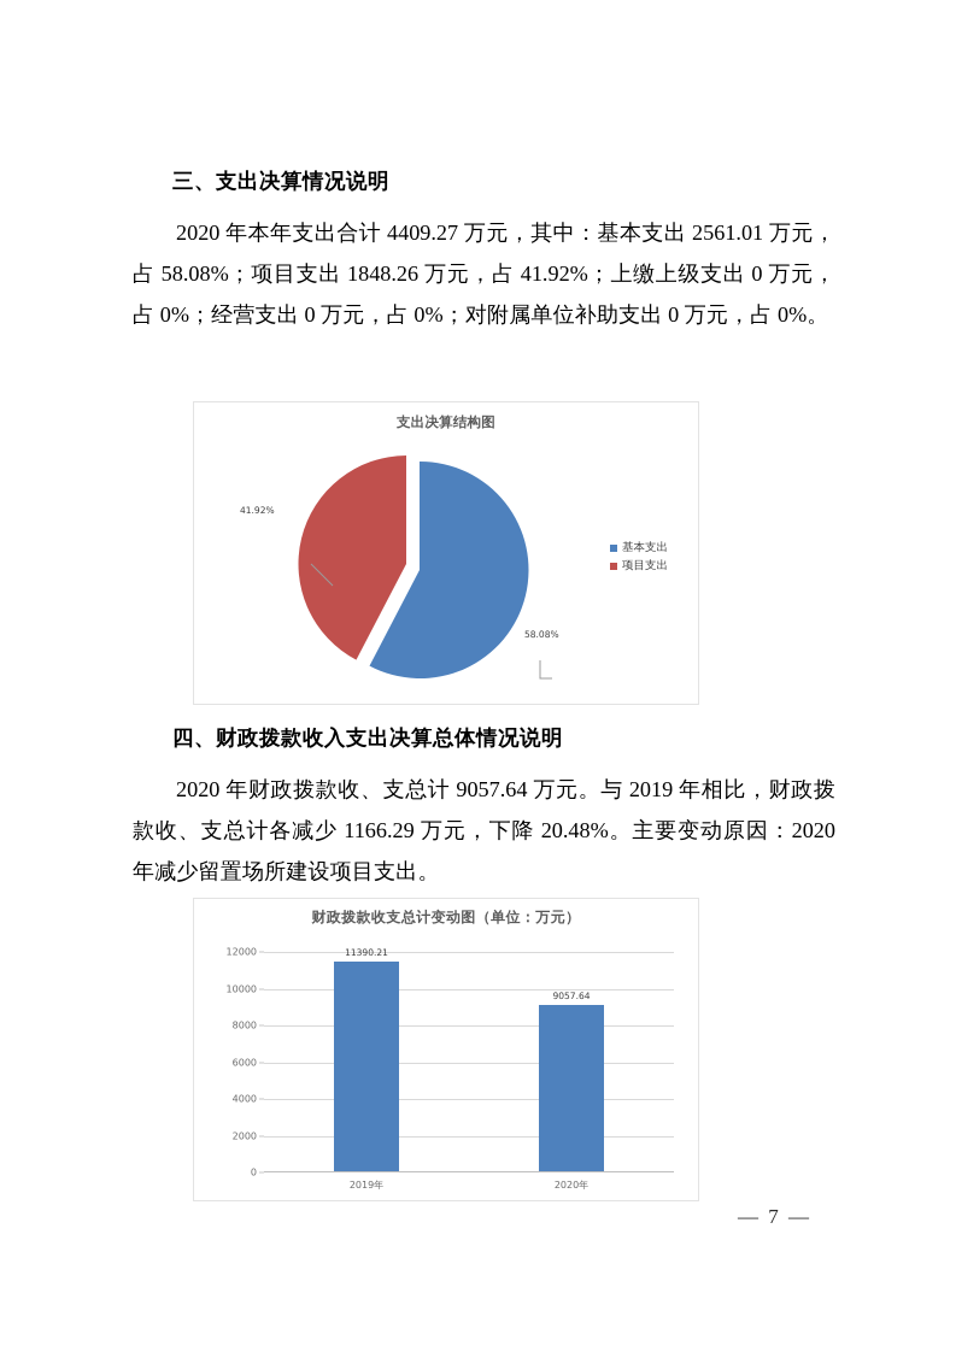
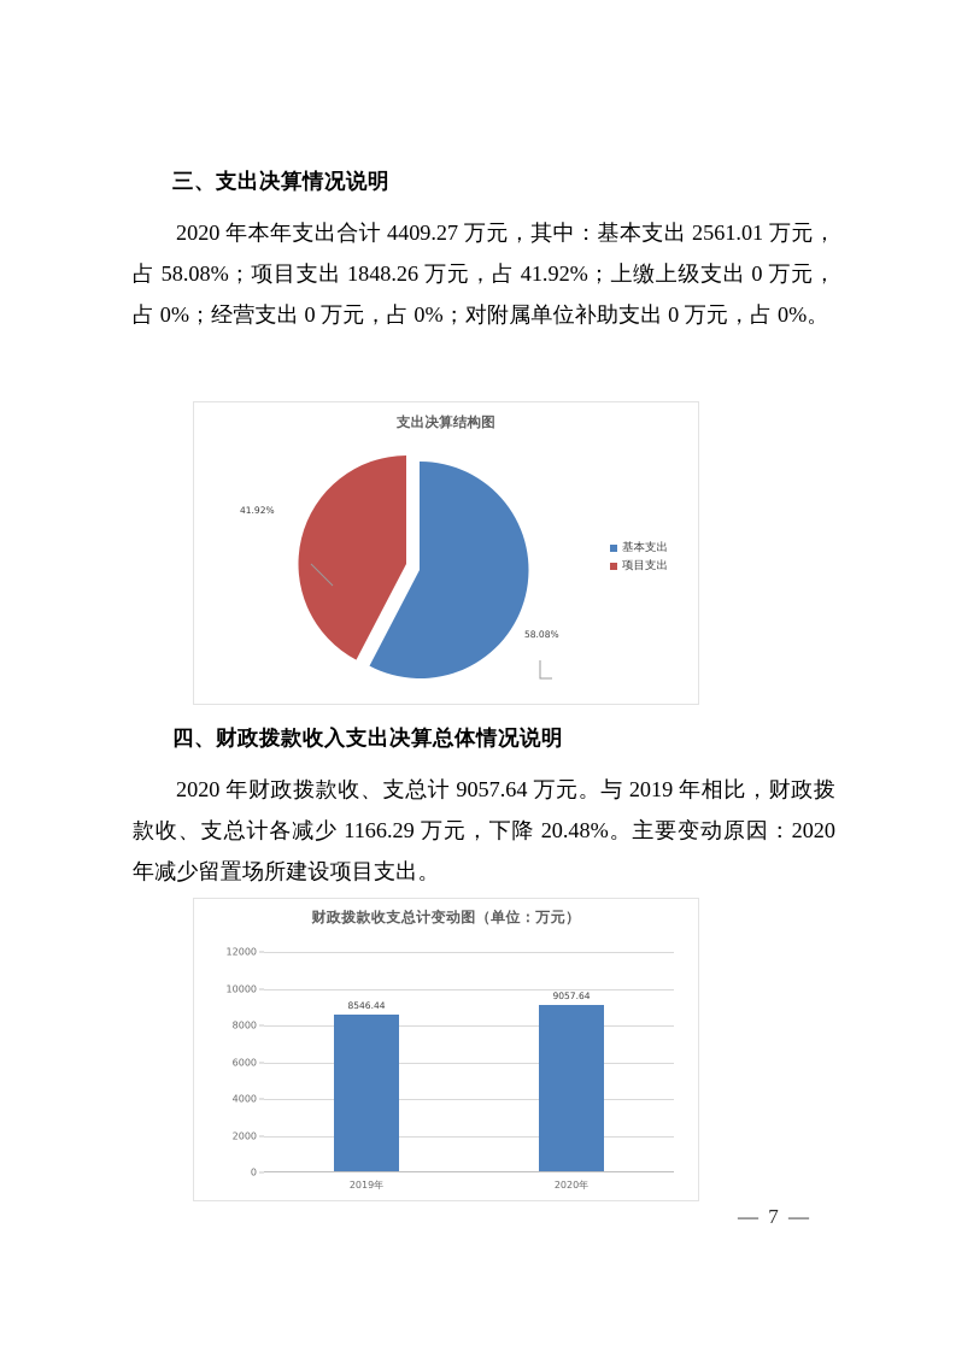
财政拨款收支总计变动图（单位：万元）/2019年: 11390.21 -> 8546.44
